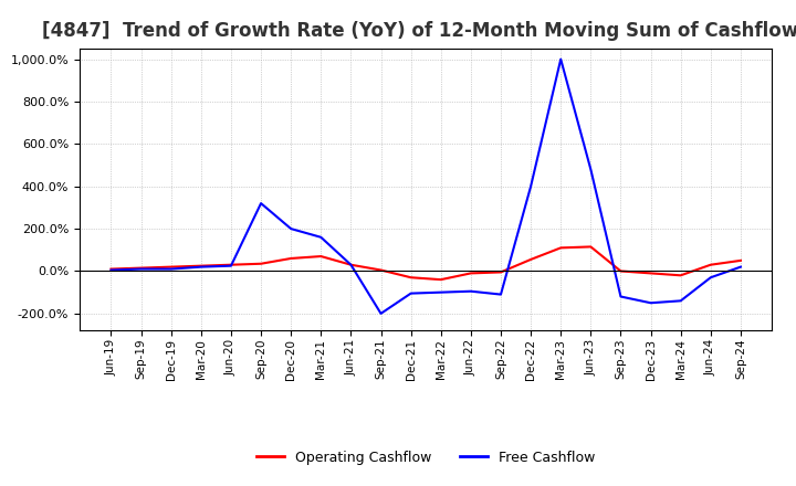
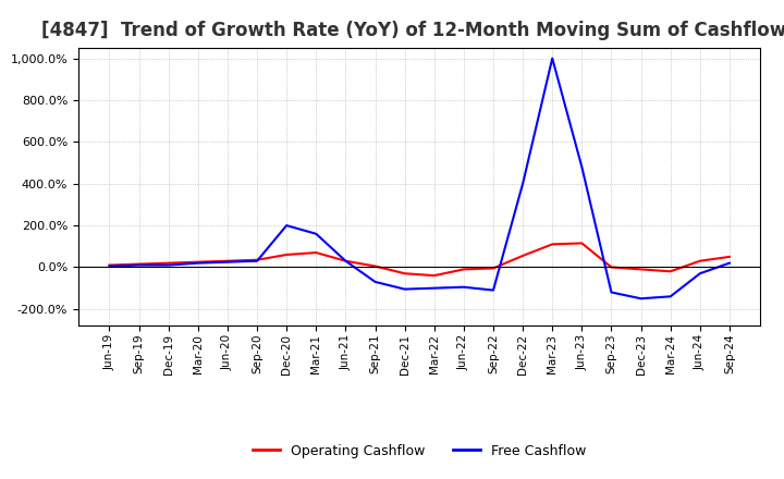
Free Cashflow/Sep-20: 320% -> 30%
Free Cashflow/Sep-21: -200% -> -70%
